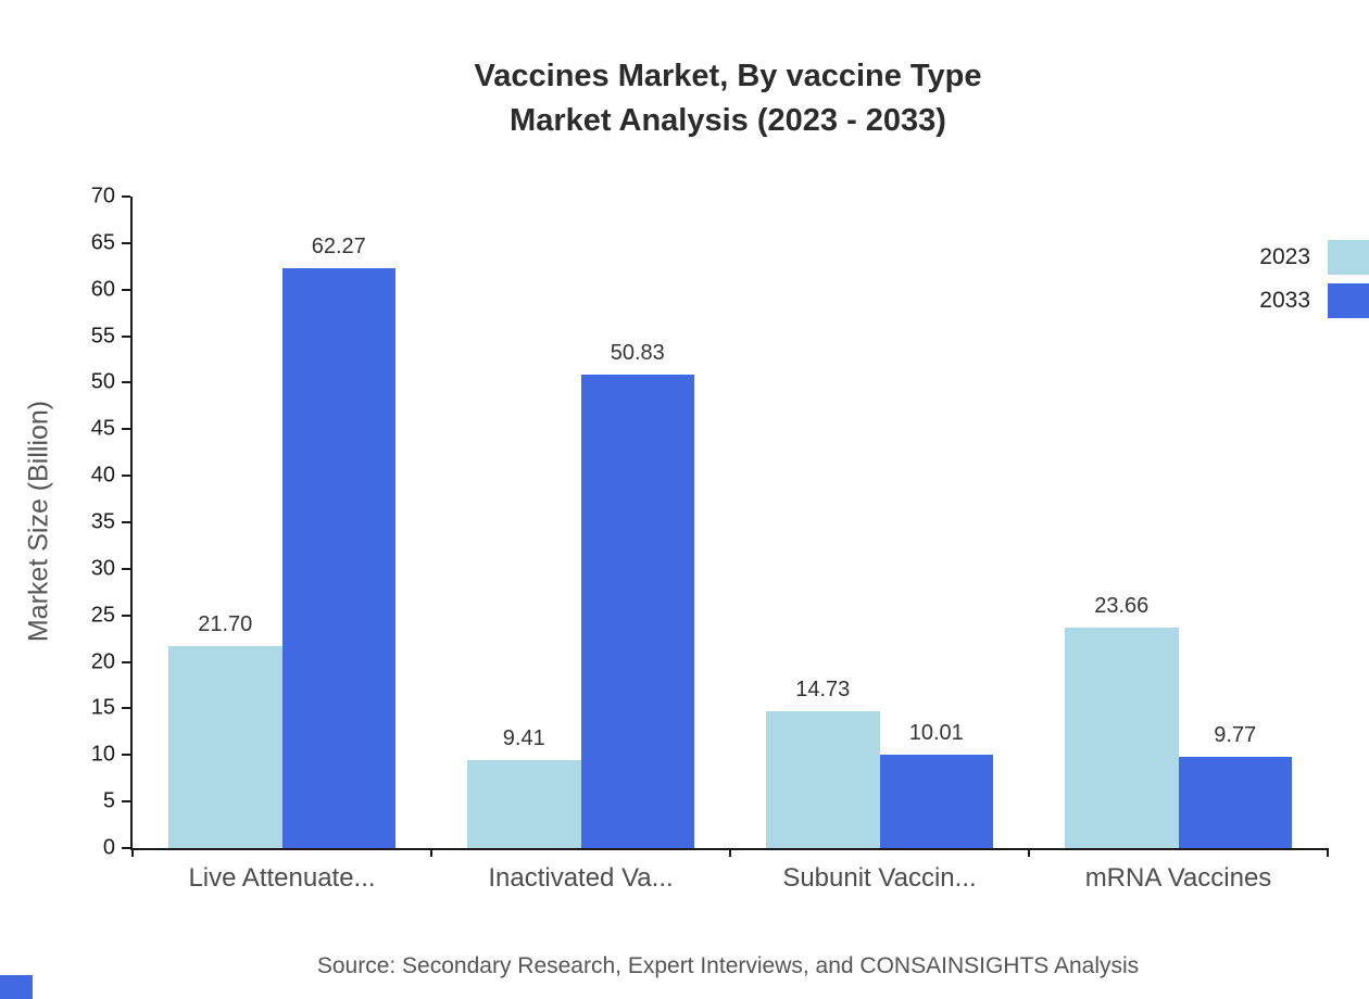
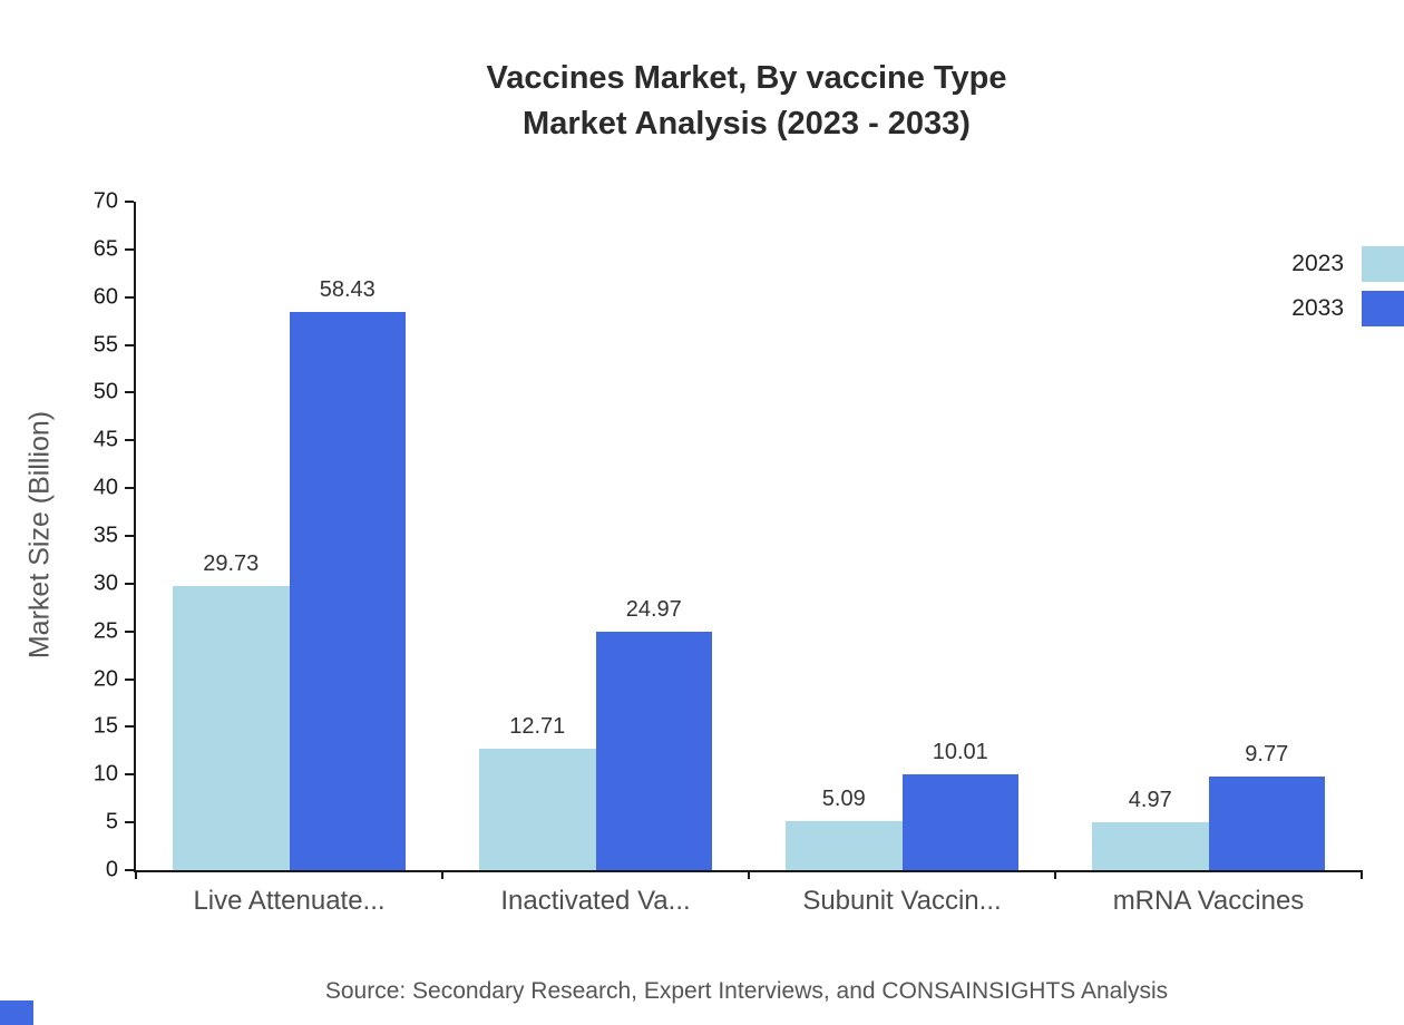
2023/Live Attenuate...: 21.70 -> 29.73
2033/Live Attenuate...: 62.27 -> 58.43
2023/Inactivated Va...: 9.41 -> 12.71
2033/Inactivated Va...: 50.83 -> 24.97
2023/Subunit Vaccin...: 14.73 -> 5.09
2023/mRNA Vaccines: 23.66 -> 4.97
